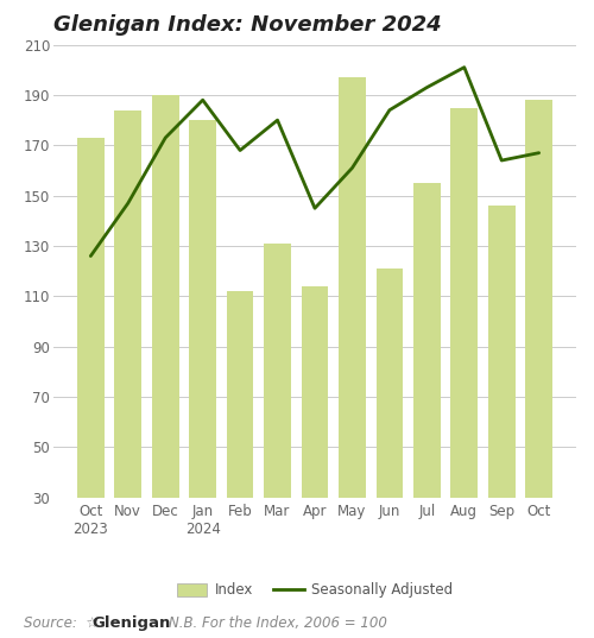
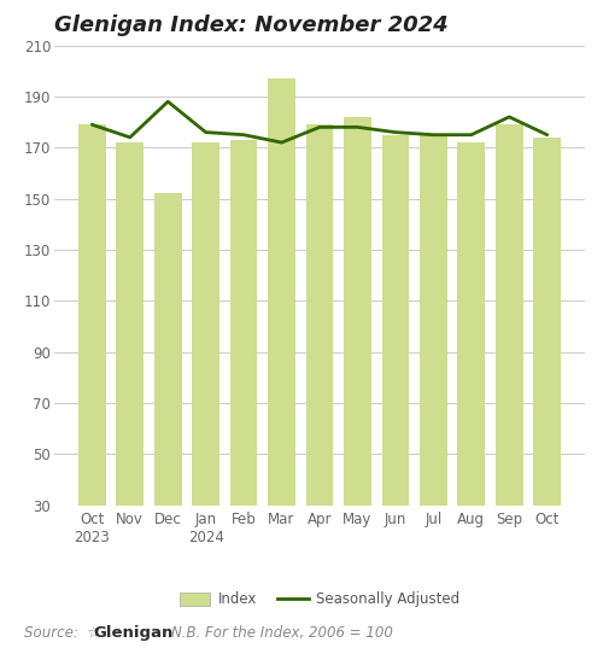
Index/Oct 2023: 173 -> 179
Seasonally Adjusted/Oct 2023: 126 -> 179
Index/Nov: 184 -> 172
Seasonally Adjusted/Nov: 147 -> 174
Index/Dec: 190 -> 152
Seasonally Adjusted/Dec: 173 -> 188
Index/Jan 2024: 180 -> 172
Seasonally Adjusted/Jan 2024: 188 -> 176
Index/Feb: 112 -> 173
Seasonally Adjusted/Feb: 168 -> 175
Index/Mar: 131 -> 197
Seasonally Adjusted/Mar: 180 -> 172
Index/Apr: 114 -> 179
Seasonally Adjusted/Apr: 145 -> 178
Index/May: 197 -> 182
Seasonally Adjusted/May: 161 -> 178
Index/Jun: 121 -> 175
Seasonally Adjusted/Jun: 184 -> 176
Index/Jul: 155 -> 175
Seasonally Adjusted/Jul: 193 -> 175
Index/Aug: 185 -> 172
Seasonally Adjusted/Aug: 201 -> 175
Index/Sep: 146 -> 179
Seasonally Adjusted/Sep: 164 -> 182
Index/Oct: 188 -> 174
Seasonally Adjusted/Oct: 167 -> 175
